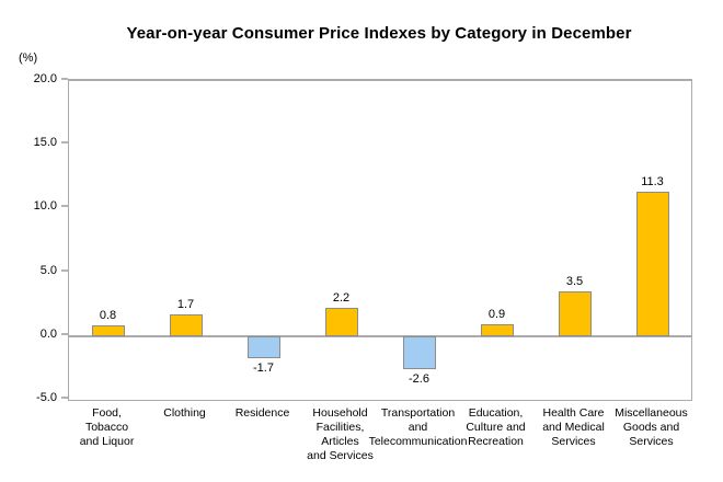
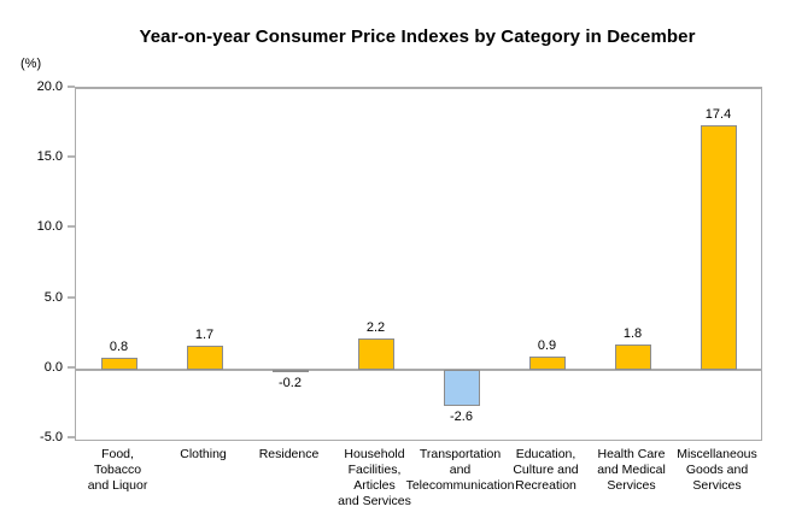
Residence: -1.7 -> -0.2
Health Care and Medical Services: 3.5 -> 1.8
Miscellaneous Goods and Services: 11.3 -> 17.4
